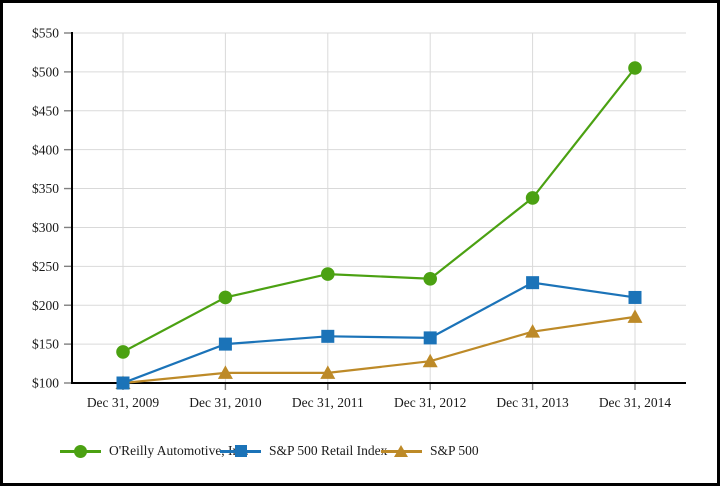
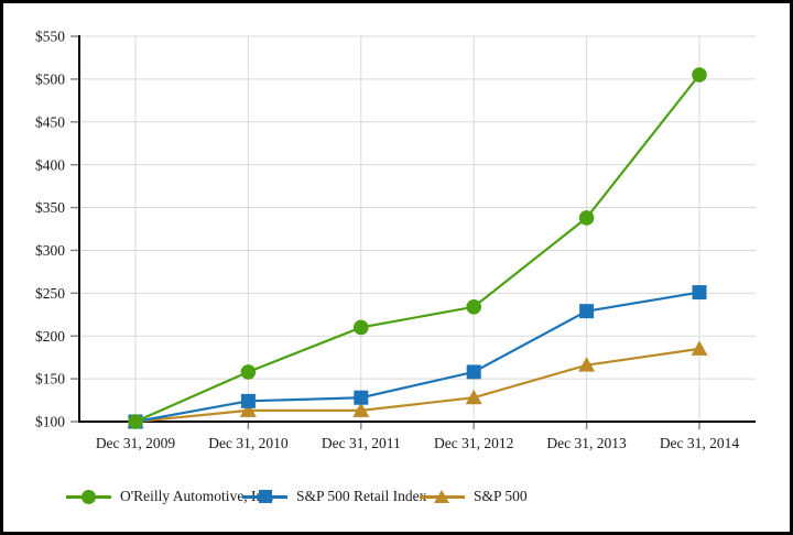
O'Reilly Automotive, Inc./Dec 31, 2009: $140 -> $100
O'Reilly Automotive, Inc./Dec 31, 2010: $210 -> $160
S&P 500 Retail Index/Dec 31, 2010: $150 -> $120
O'Reilly Automotive, Inc./Dec 31, 2011: $240 -> $210
S&P 500 Retail Index/Dec 31, 2011: $160 -> $130
S&P 500 Retail Index/Dec 31, 2014: $210 -> $250
